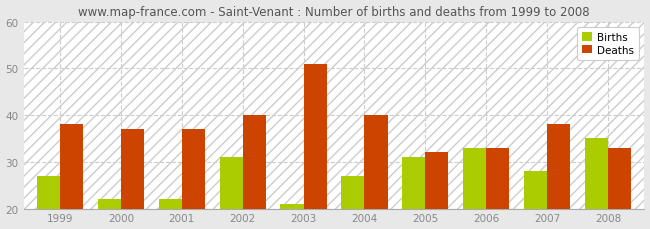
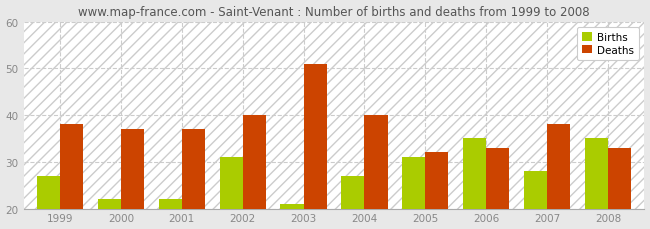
Births/2006: 33 -> 35
